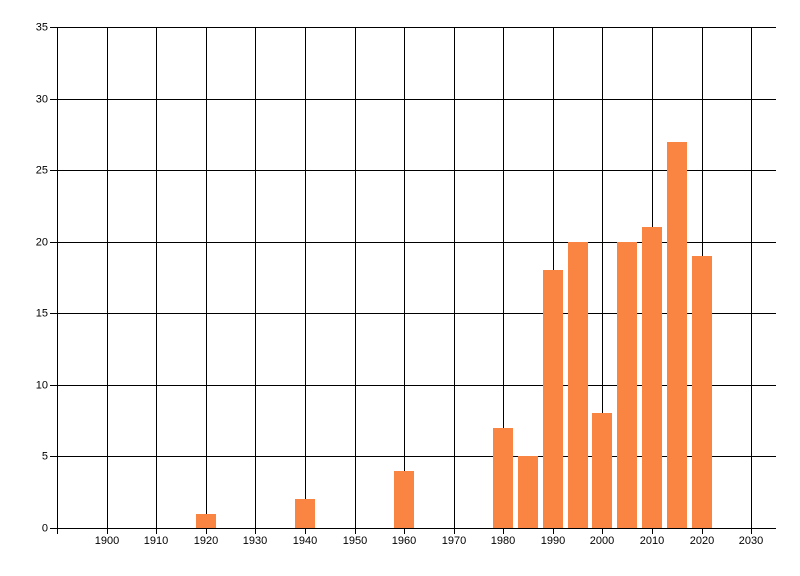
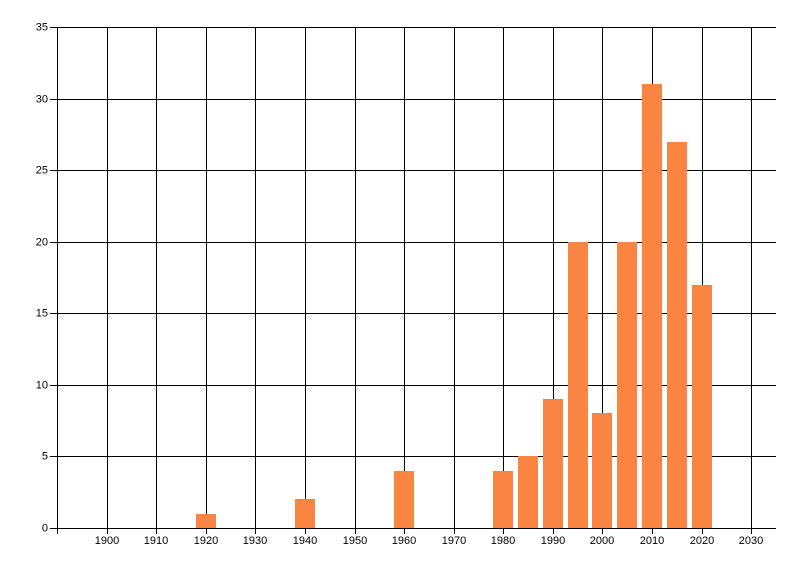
1980: 7 -> 4
1990: 18 -> 9
2010: 21 -> 31
2020: 19 -> 17
